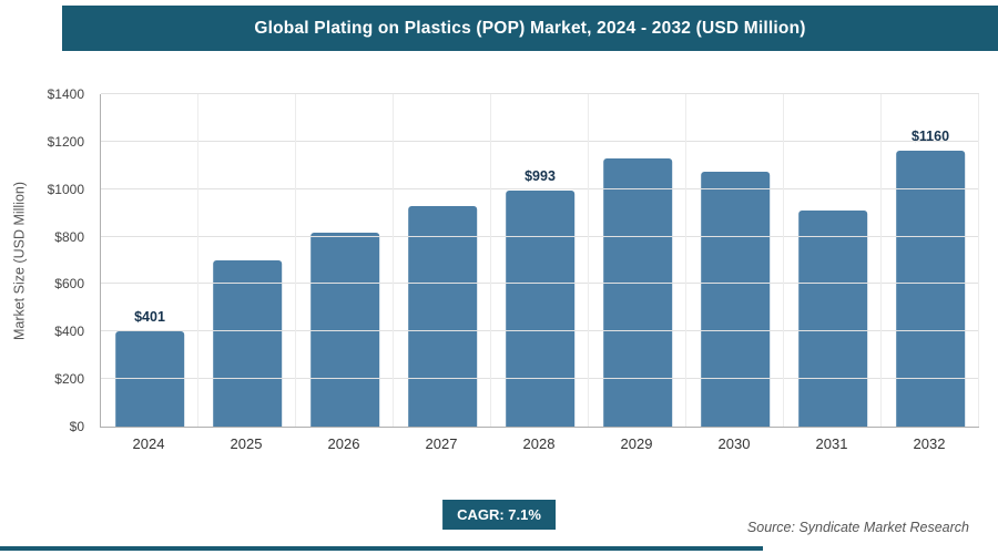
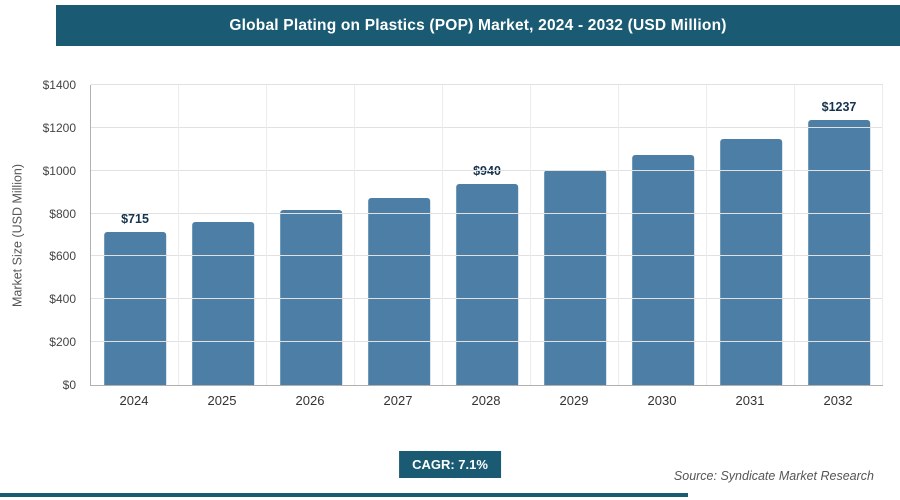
2024: $401 -> $715
2025: $700 -> $760
2027: $930 -> $870
2028: $993 -> $940
2029: $1130 -> $1000
2031: $910 -> $1150
2032: $1160 -> $1237
